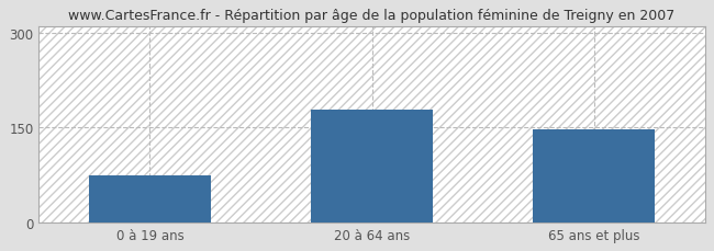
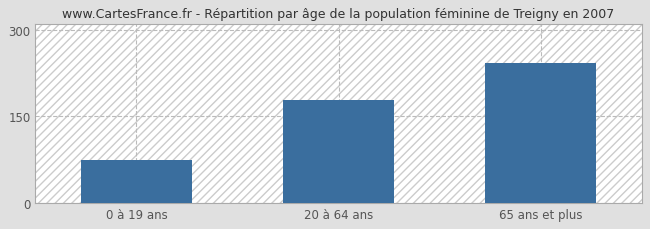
65 ans et plus: 147 -> 242
